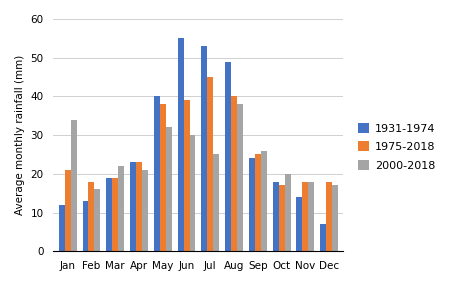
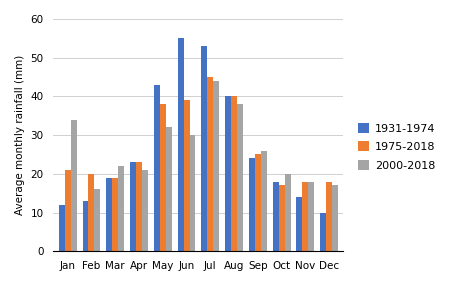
1975-2018/Feb: 18 -> 20
1931-1974/May: 40 -> 43
2000-2018/Jul: 25 -> 44
1931-1974/Aug: 49 -> 40
1931-1974/Dec: 7 -> 10
